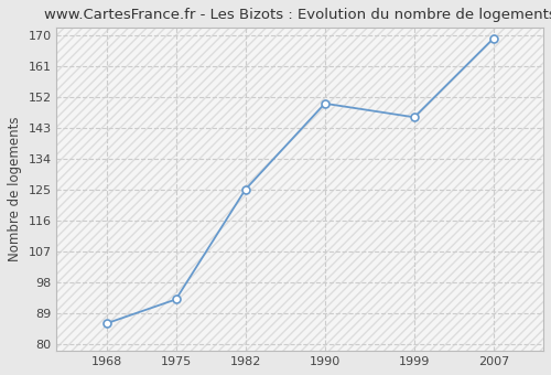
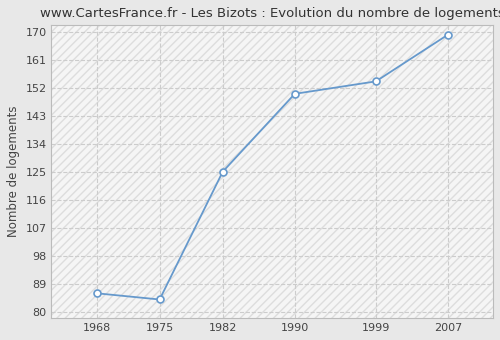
1975: 93 -> 84
1999: 146 -> 154
